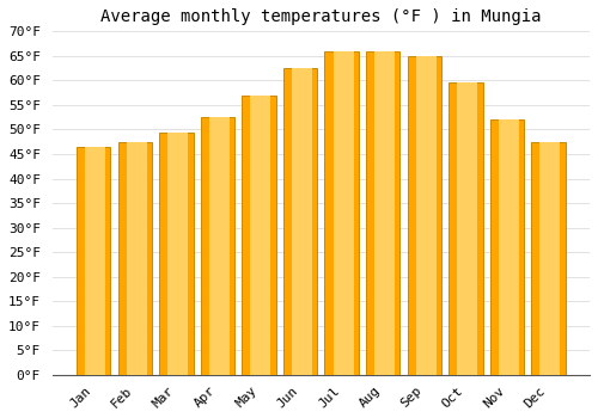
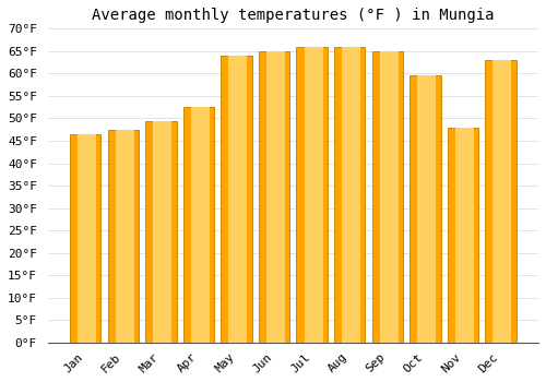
May: 57.0°F -> 64.0°F
Jun: 62.5°F -> 65.0°F
Nov: 52.0°F -> 48.0°F
Dec: 47.5°F -> 63.0°F
